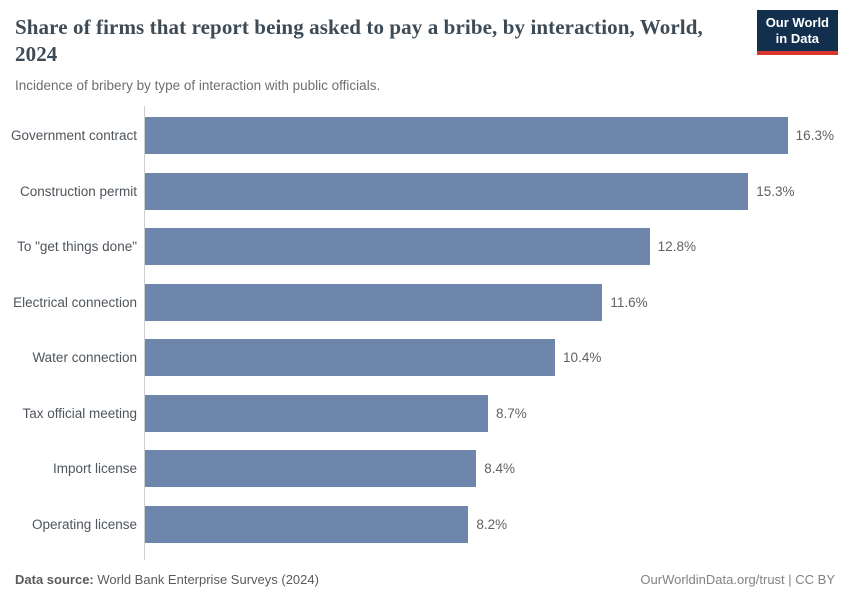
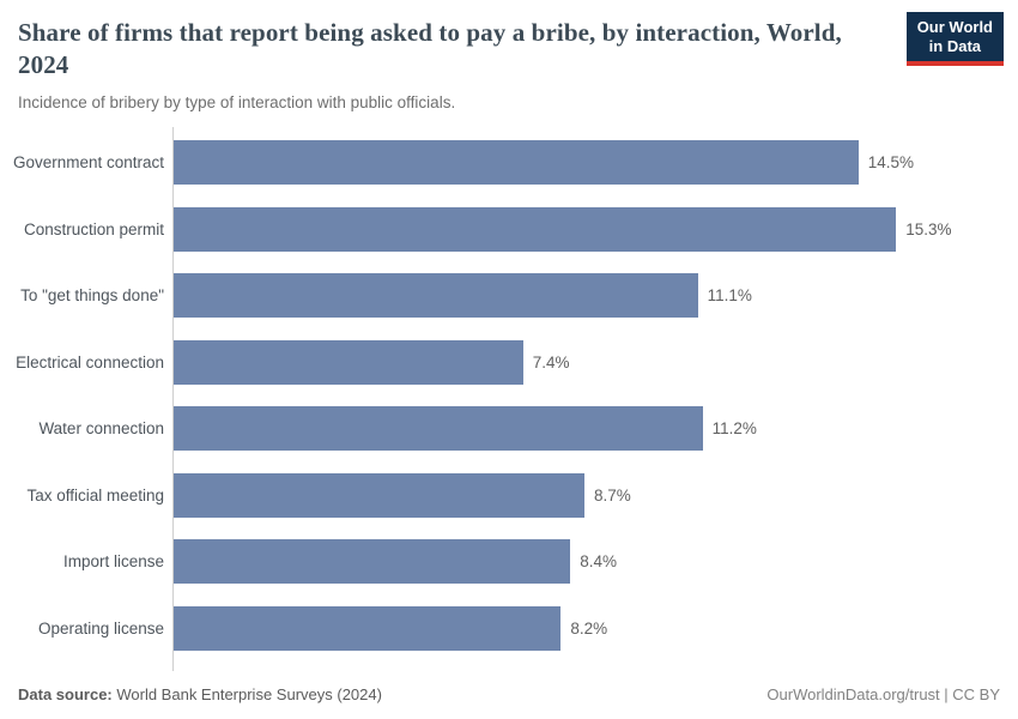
Government contract: 16.3% -> 14.5%
To "get things done": 12.8% -> 11.1%
Electrical connection: 11.6% -> 7.4%
Water connection: 10.4% -> 11.2%
